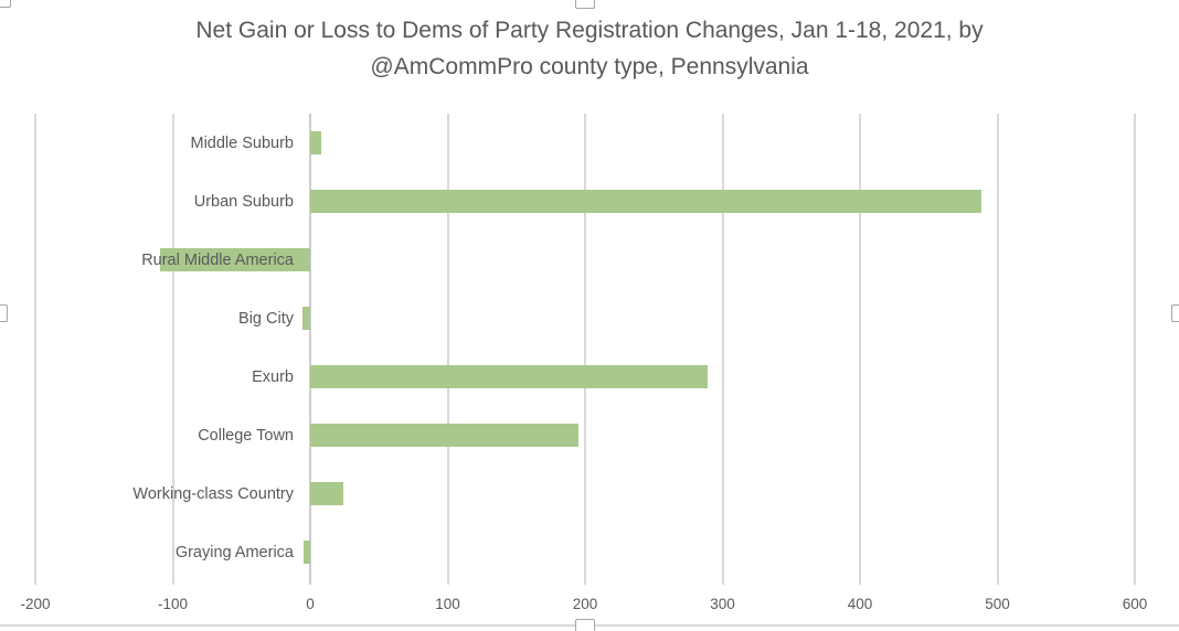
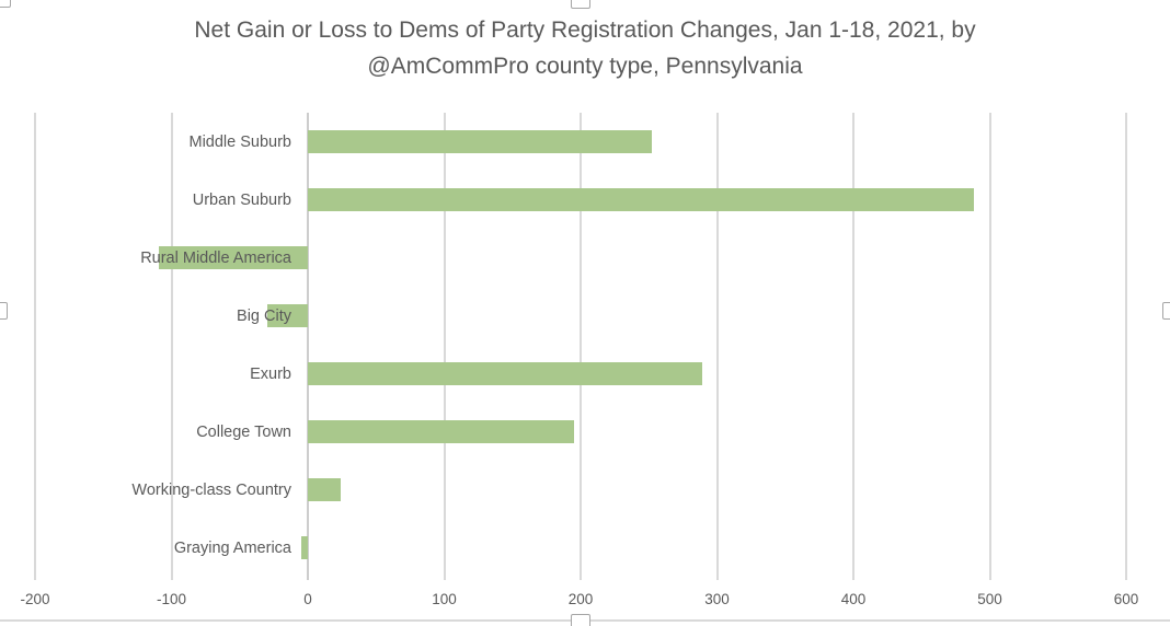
Middle Suburb: 8 -> 252
Big City: -6 -> -30
